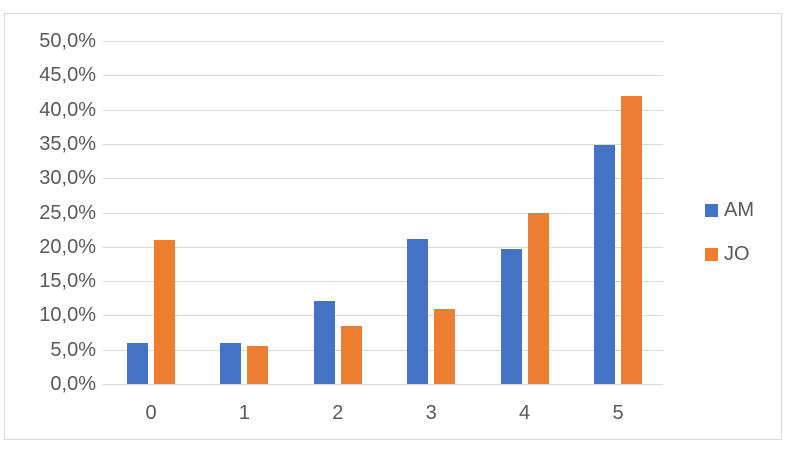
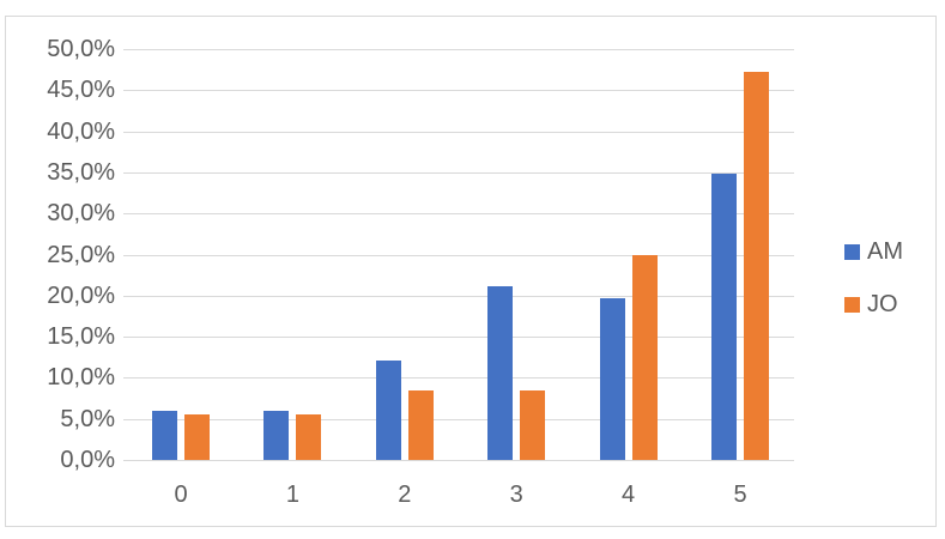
JO/0: 21% -> 6%
JO/3: 11% -> 8%
JO/5: 42% -> 47%
